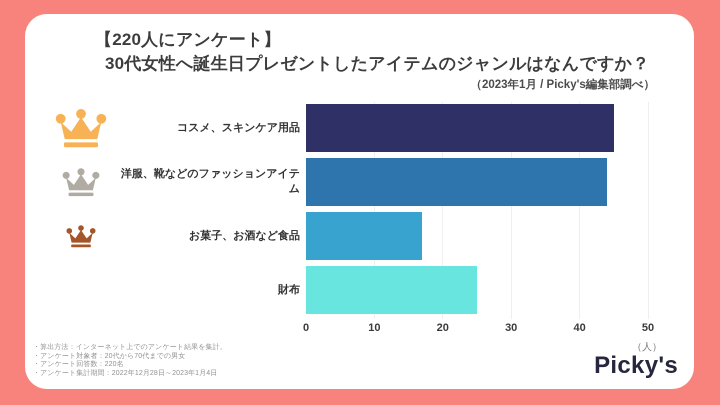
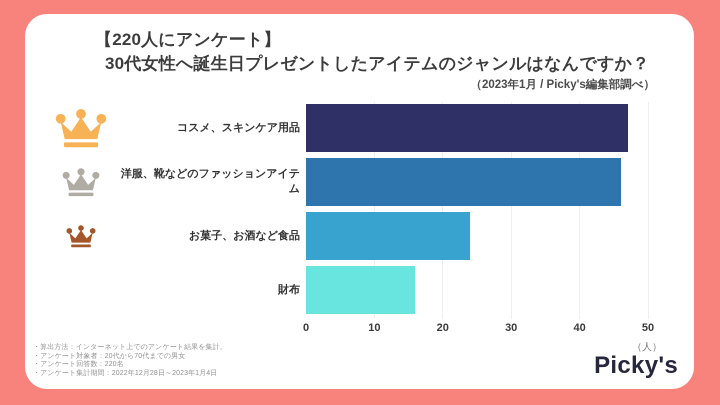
コスメ、スキンケア用品: 45 -> 47
洋服、靴などのファッションアイテム: 44 -> 46
お菓子、お酒など食品: 17 -> 24
財布: 25 -> 16
